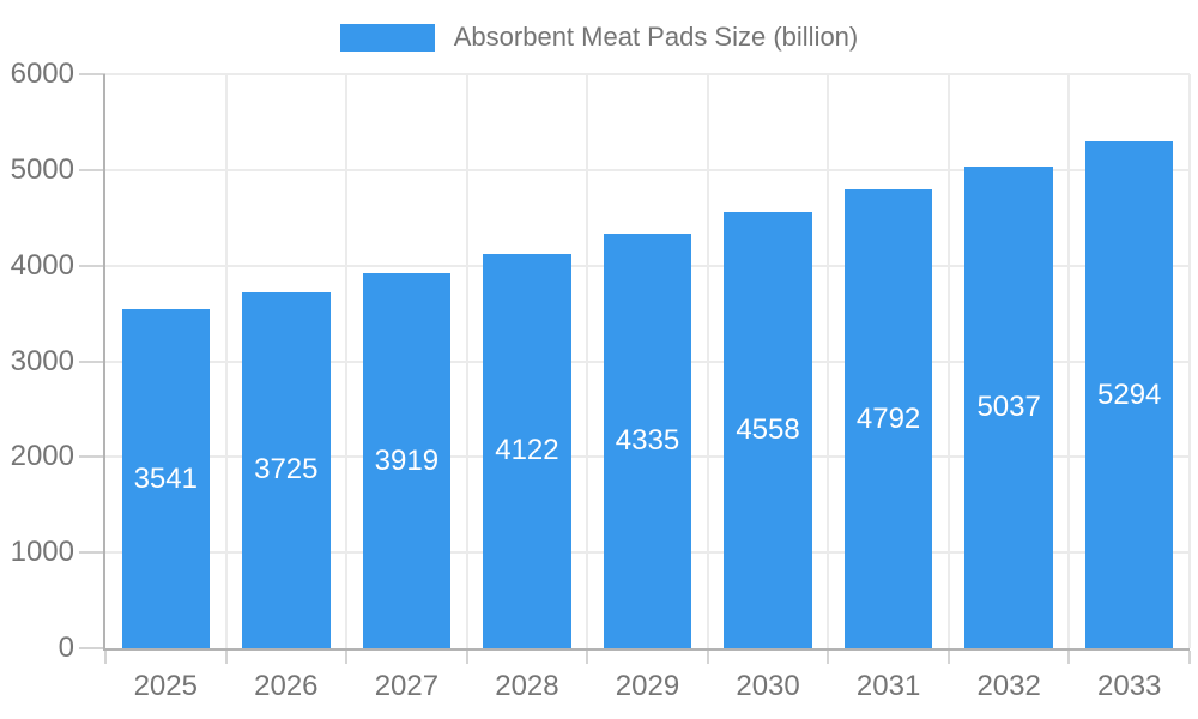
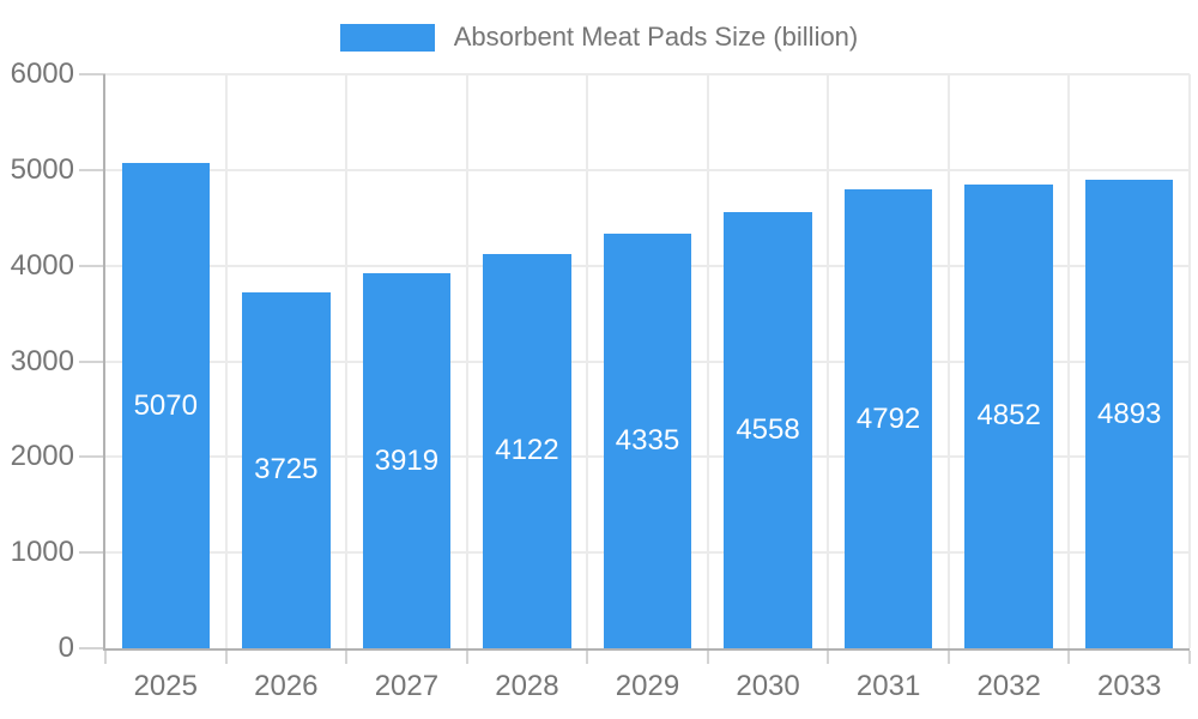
2025: 3541 -> 5070
2032: 5037 -> 4852
2033: 5294 -> 4893
